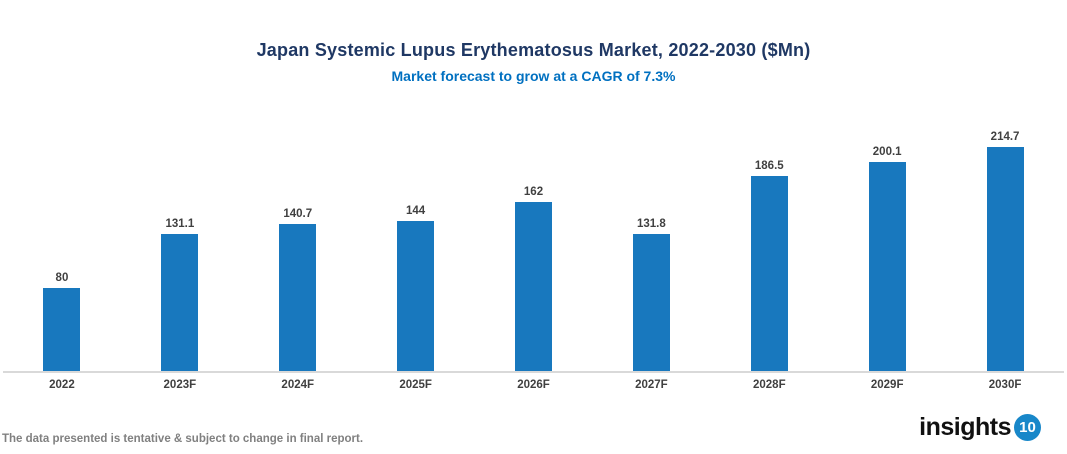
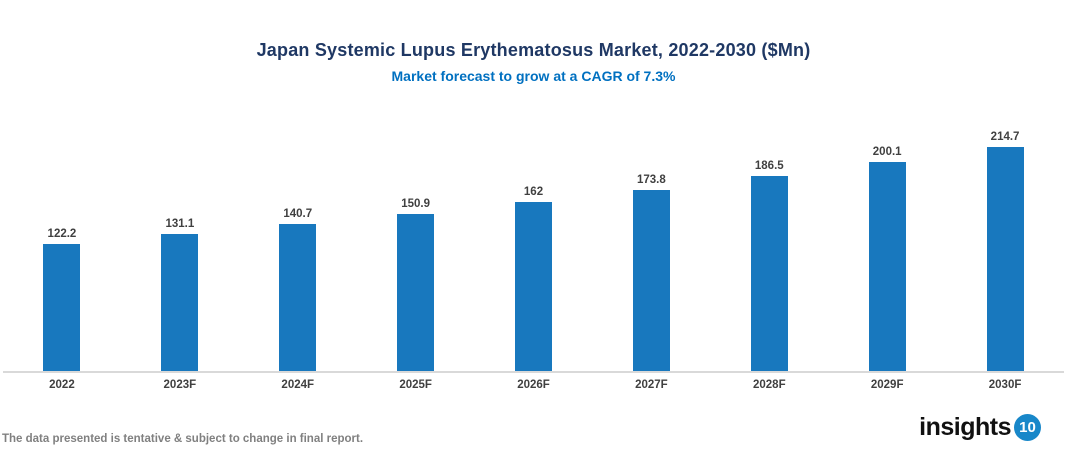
2022: 80 -> 122.2
2025F: 144 -> 150.9
2027F: 131.8 -> 173.8
